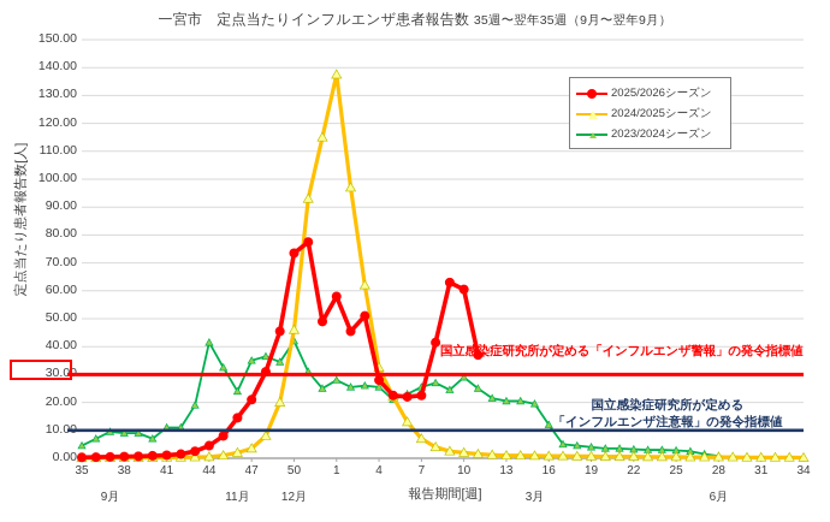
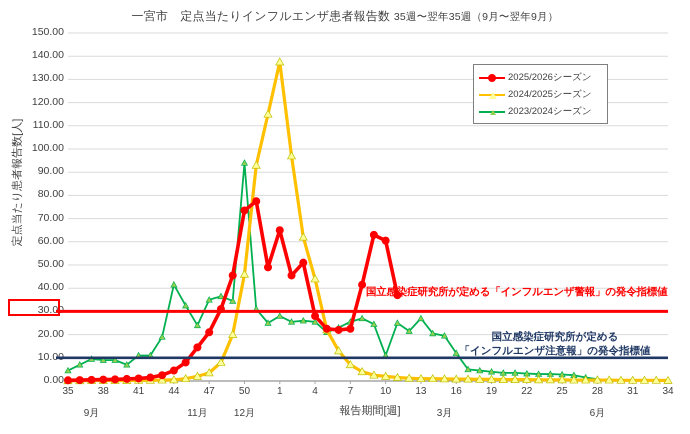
2023/2024シーズン/50: 42 -> 94
2025/2026シーズン/1: 58 -> 65
2024/2025シーズン/4: 32 -> 44
2023/2024シーズン/10: 29 -> 11
2023/2024シーズン/13: 20 -> 27
